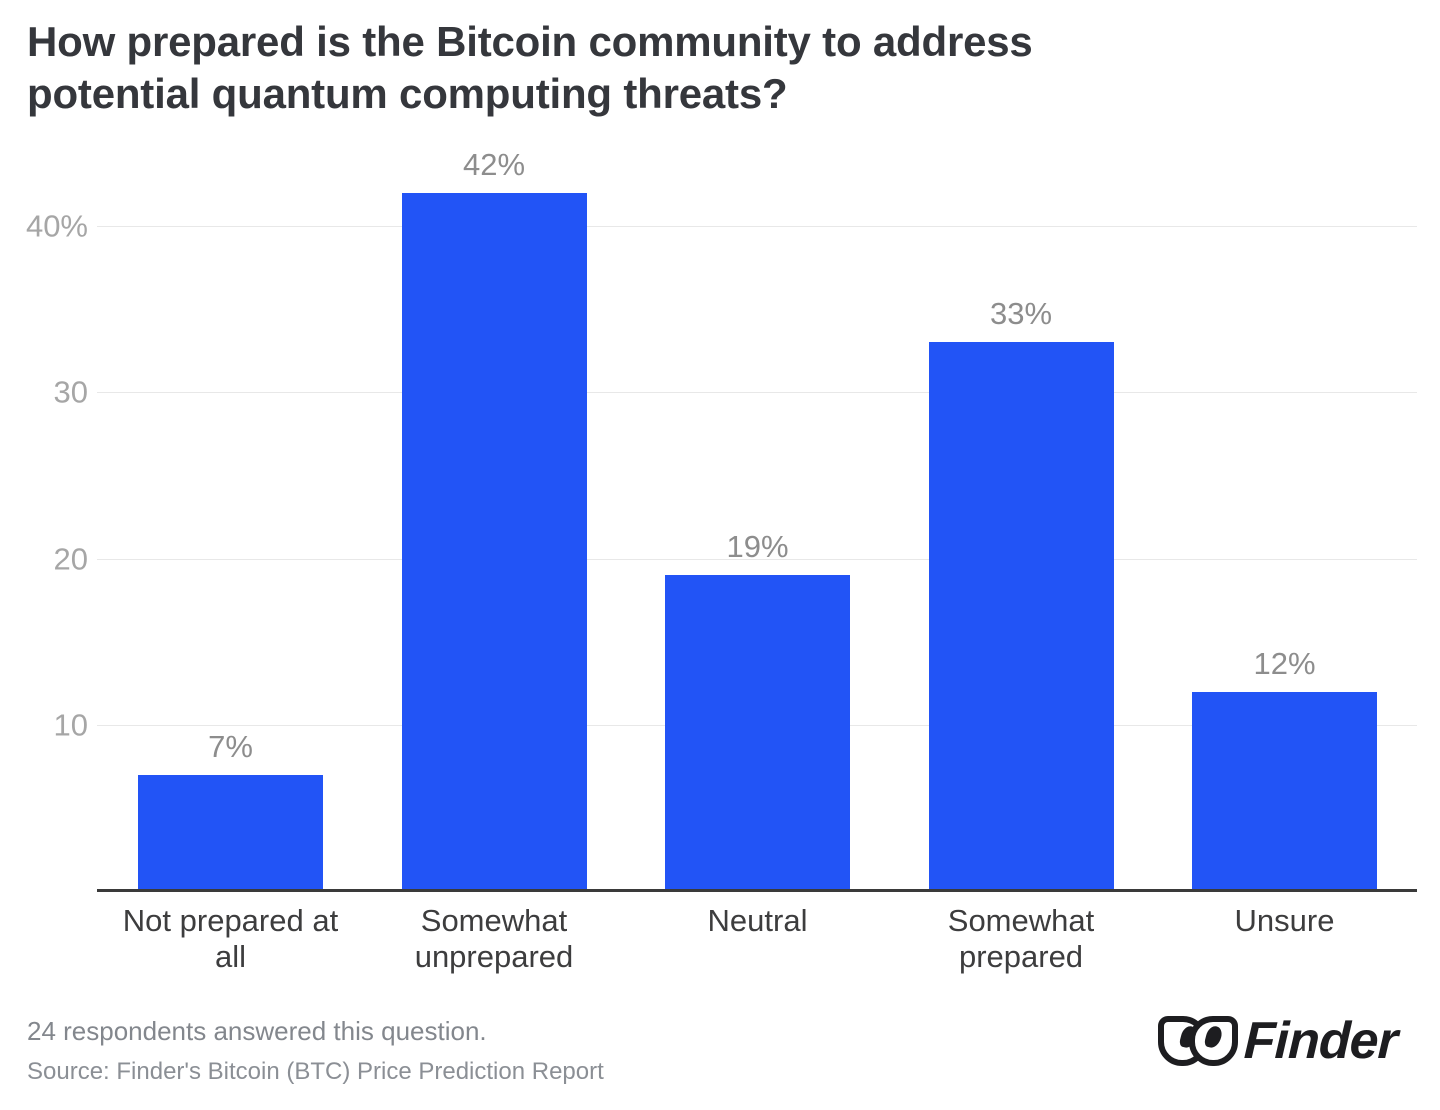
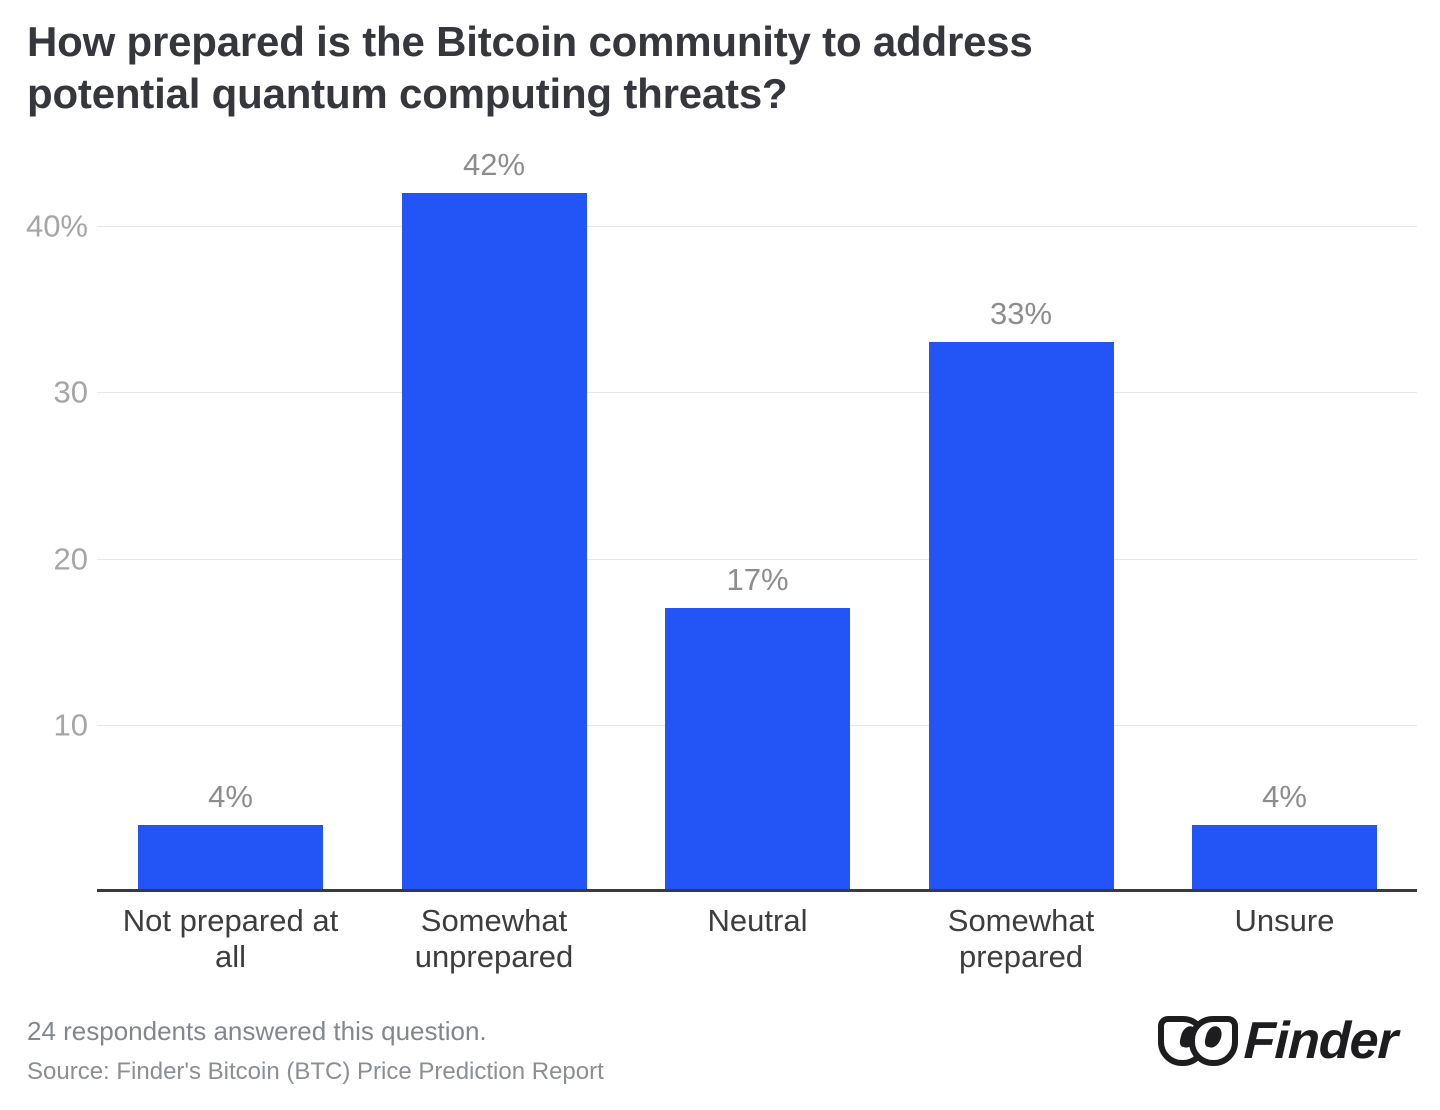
Not prepared at all: 7% -> 4%
Neutral: 19% -> 17%
Unsure: 12% -> 4%
